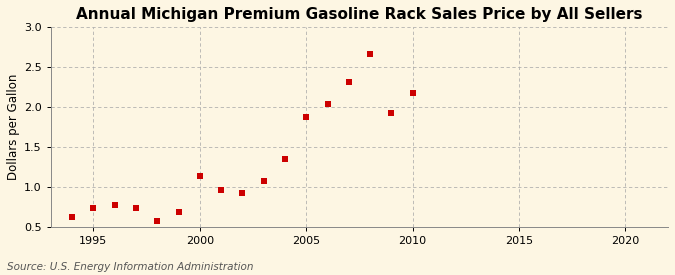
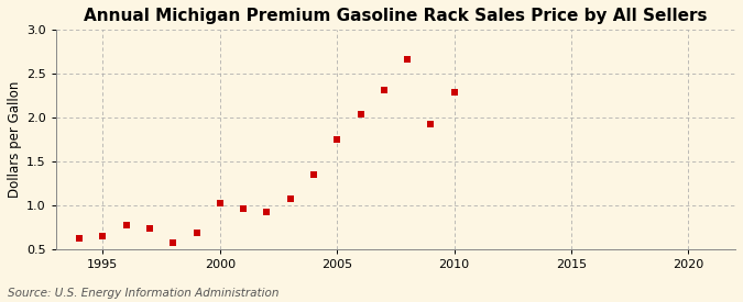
1995: 0.74 -> 0.65
2000: 1.14 -> 1.03
2005: 1.88 -> 1.75
2010: 2.18 -> 2.29
